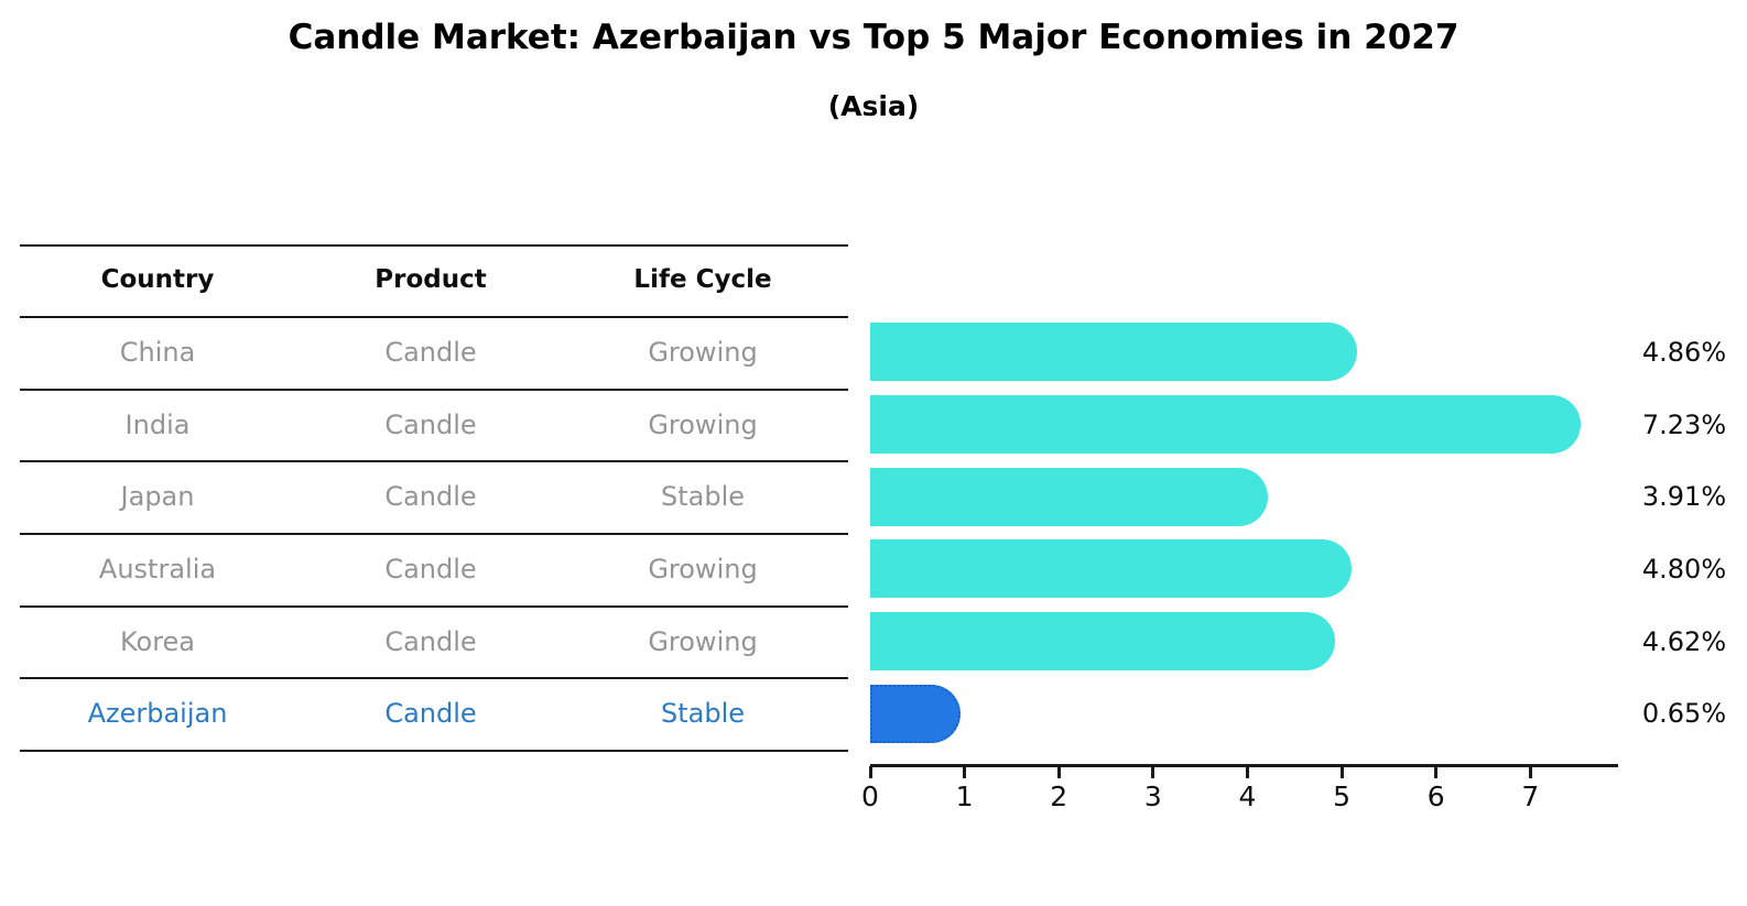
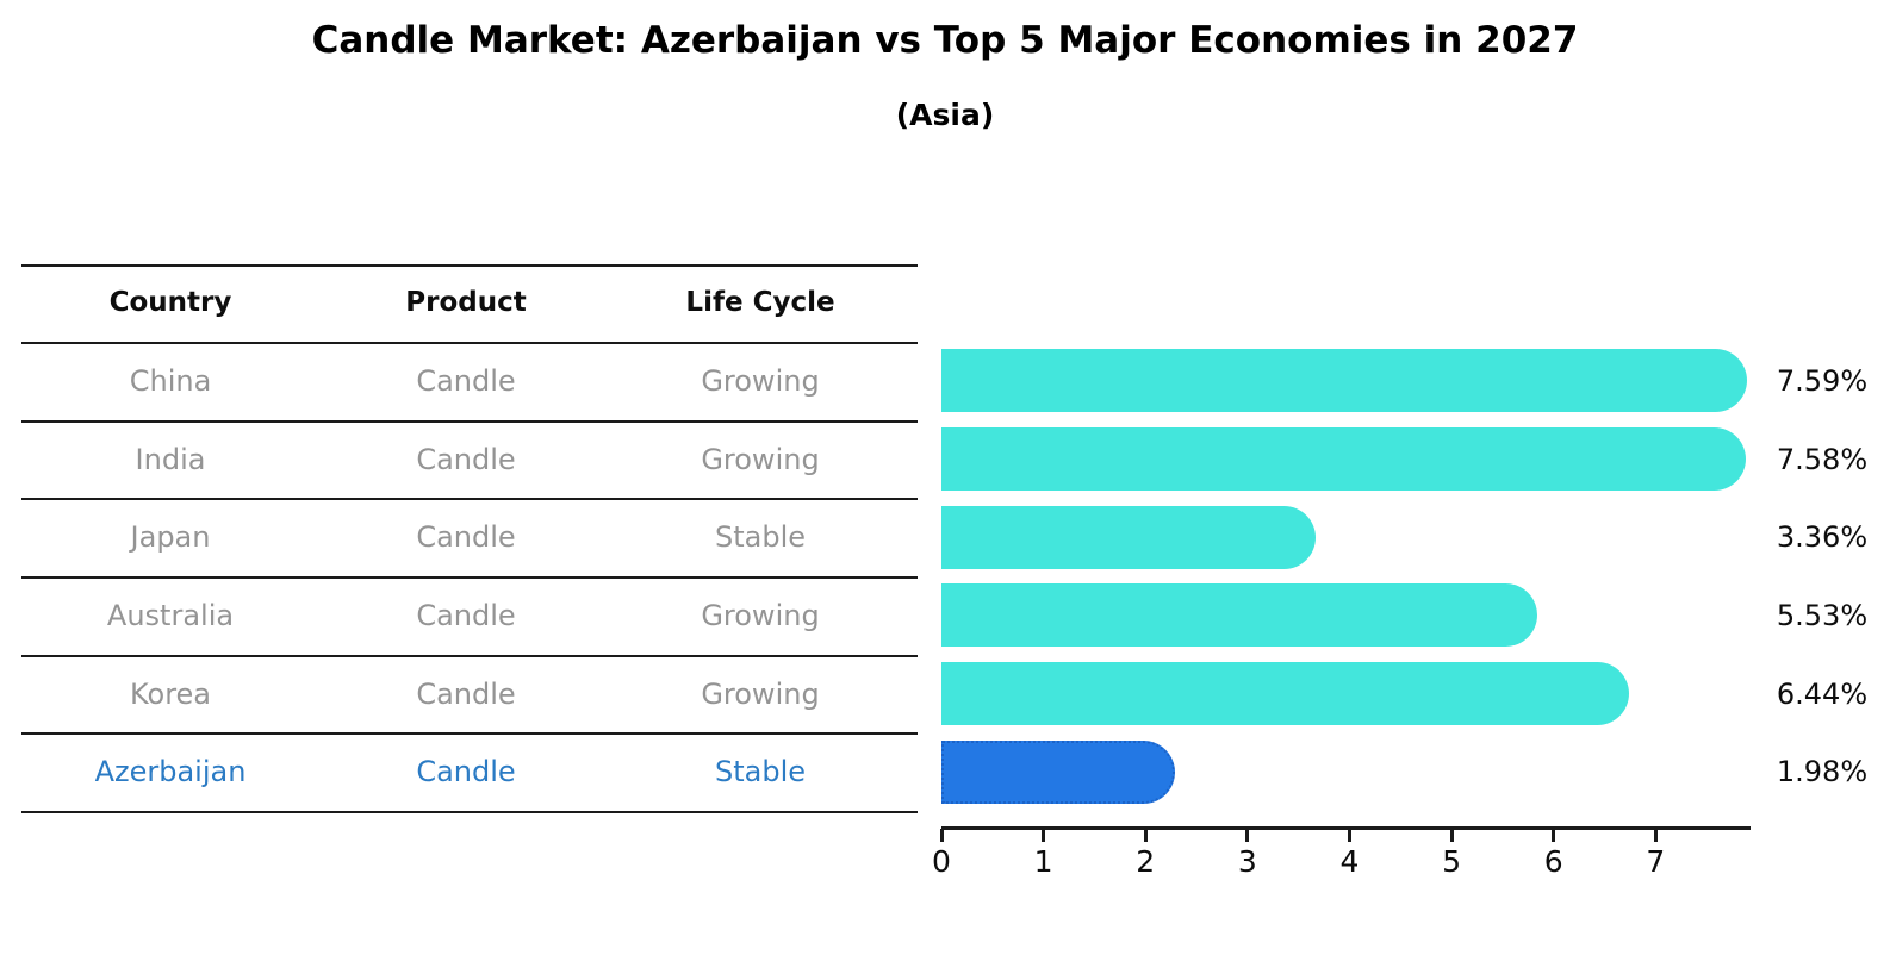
China: 4.86% -> 7.59%
India: 7.23% -> 7.58%
Japan: 3.91% -> 3.36%
Australia: 4.80% -> 5.53%
Korea: 4.62% -> 6.44%
Azerbaijan: 0.65% -> 1.98%
